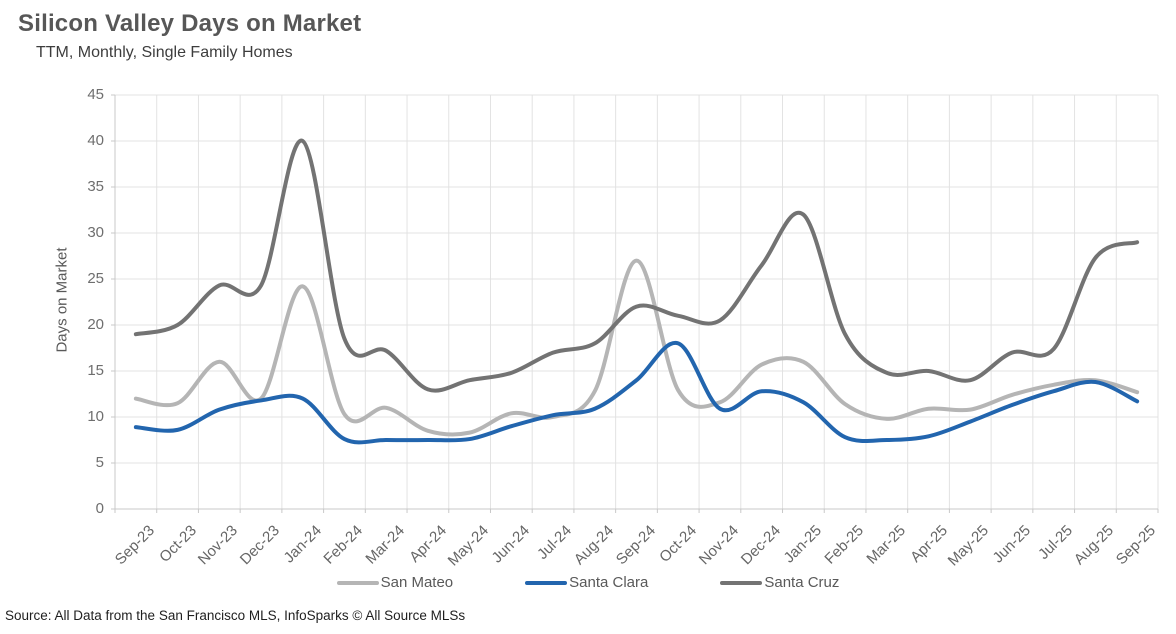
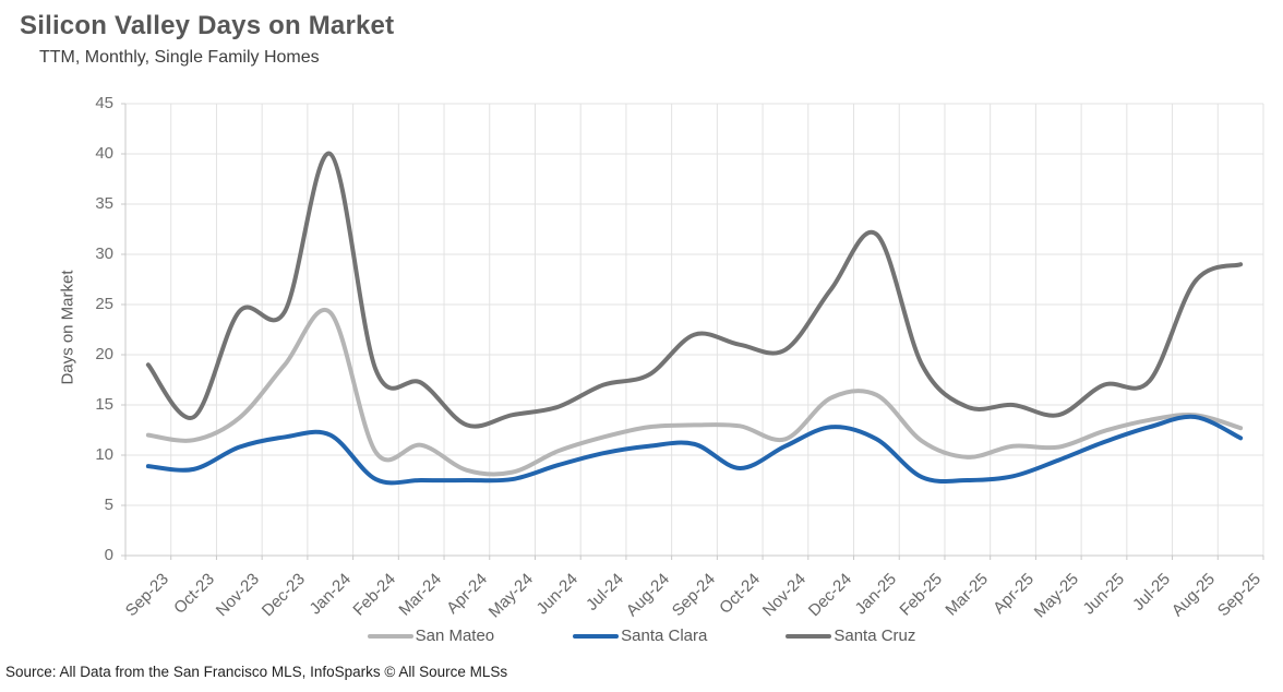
Santa Cruz/Oct-23: 20 -> 14
San Mateo/Nov-23: 16 -> 14
San Mateo/Dec-23: 12 -> 19
San Mateo/Jul-24: 10 -> 12
San Mateo/Sep-24: 27 -> 13
Santa Clara/Sep-24: 14 -> 11
Santa Clara/Oct-24: 18 -> 9
